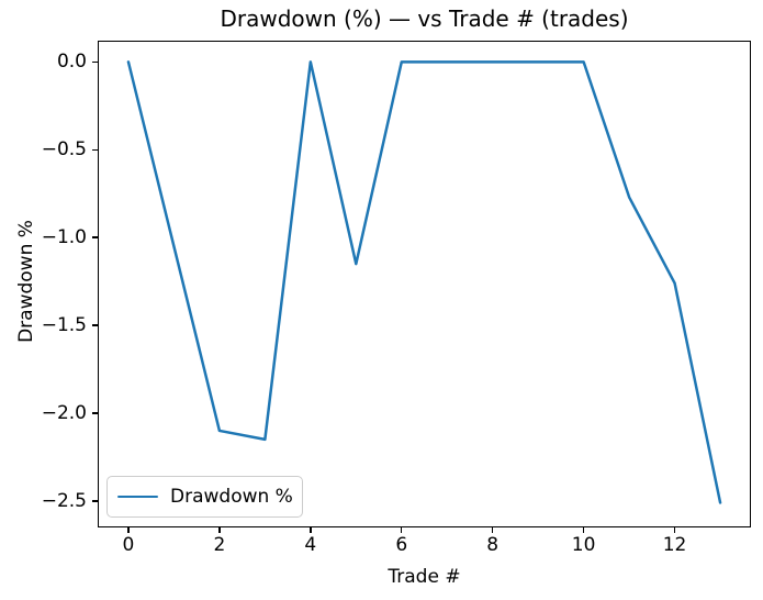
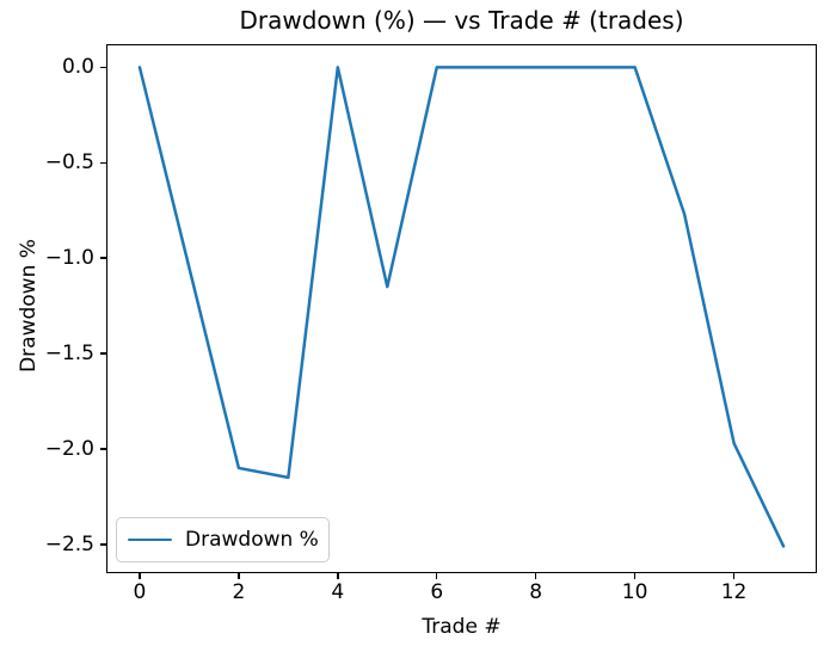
12: -1.26 -> -1.97
